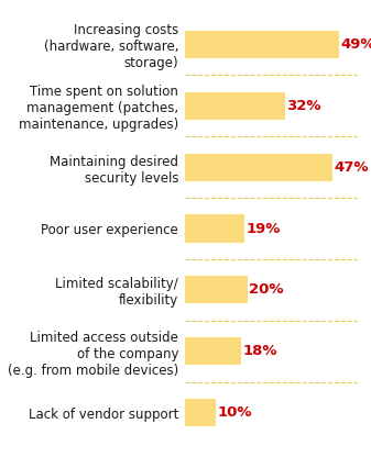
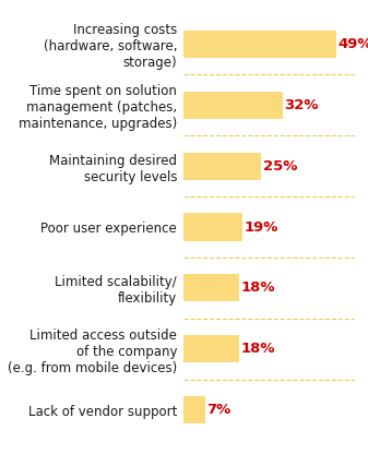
Maintaining desired security levels: 47% -> 25%
Limited scalability/ flexibility: 20% -> 18%
Lack of vendor support: 10% -> 7%
